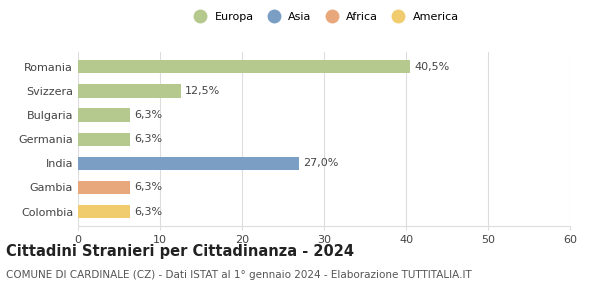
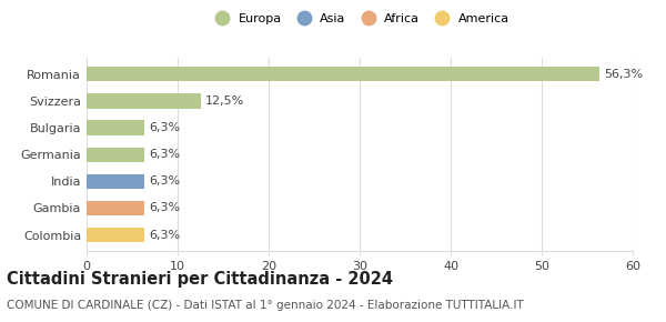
Romania: 40,5% -> 56,3%
India: 27,0% -> 6,3%
